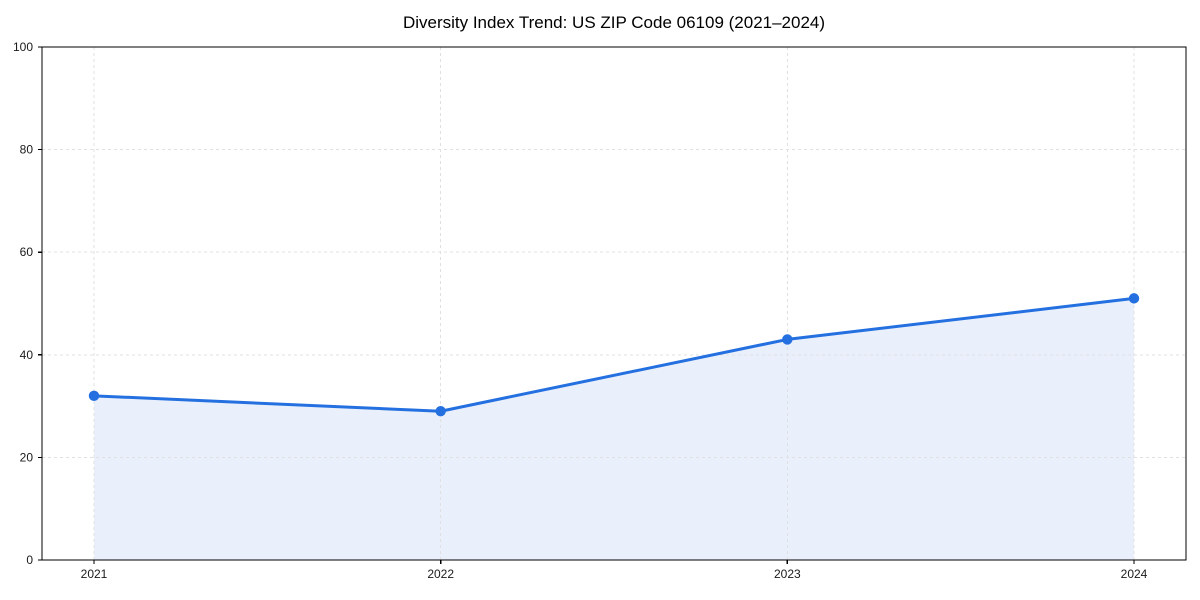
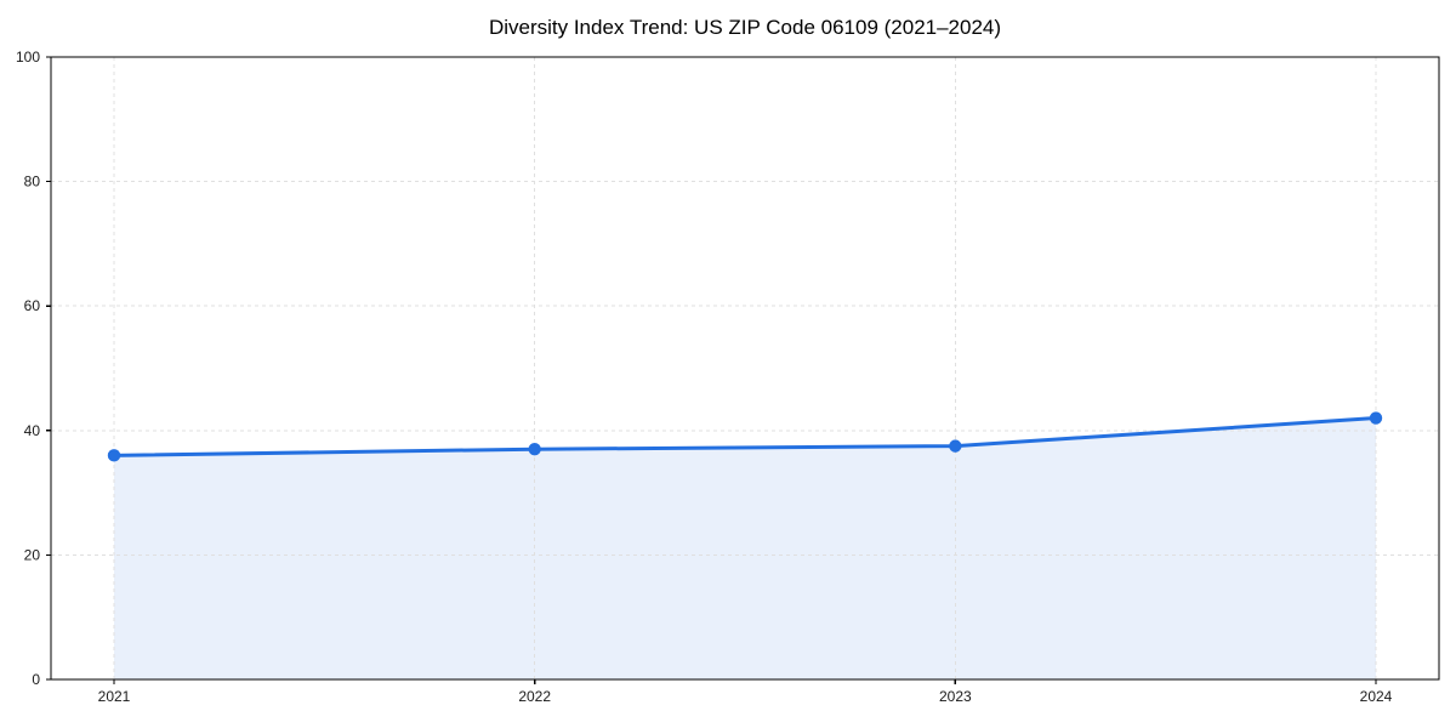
2021: 32 -> 36
2022: 29 -> 37
2023: 43 -> 38
2024: 51 -> 42
